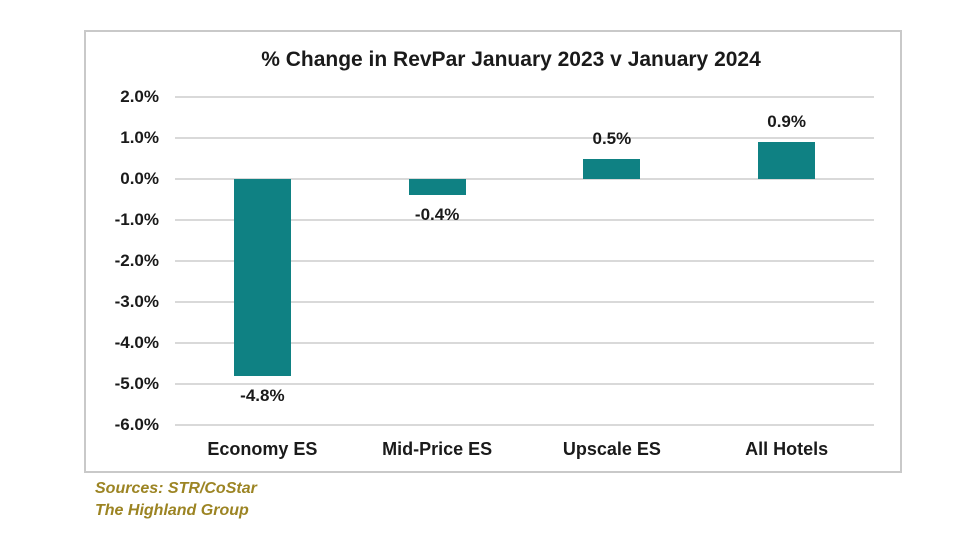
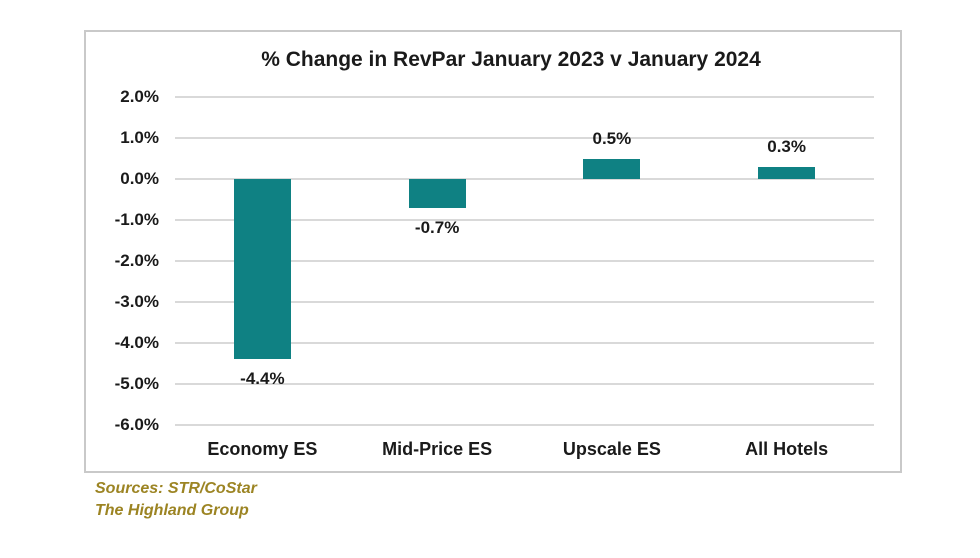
Economy ES: -4.8% -> -4.4%
Mid-Price ES: -0.4% -> -0.7%
All Hotels: 0.9% -> 0.3%
